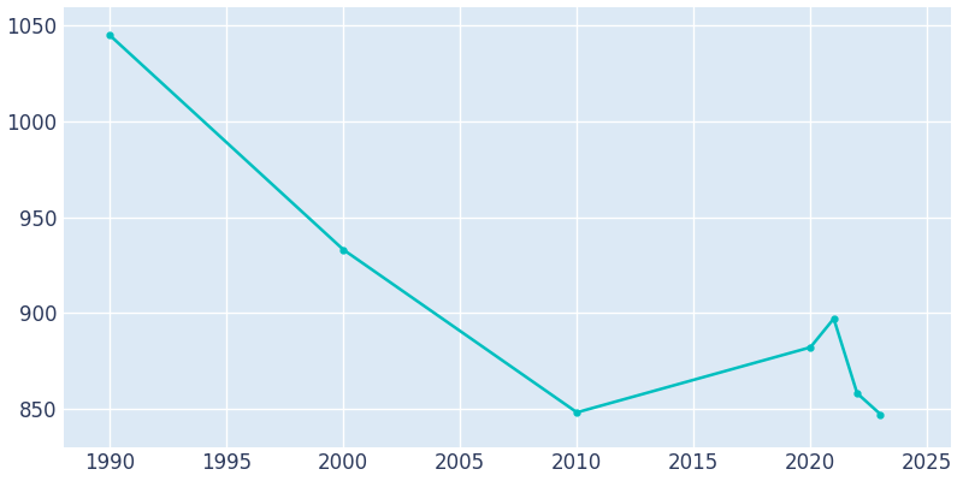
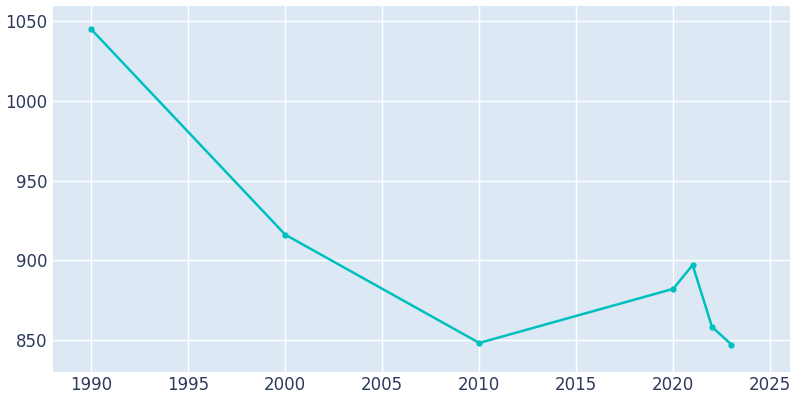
2000: 933 -> 916
